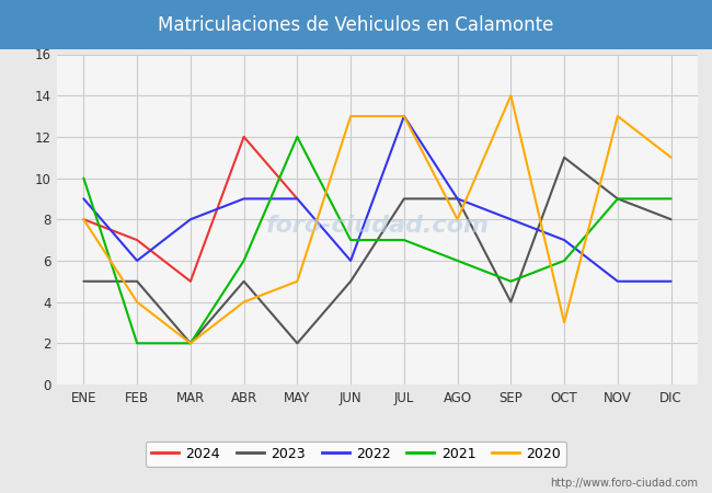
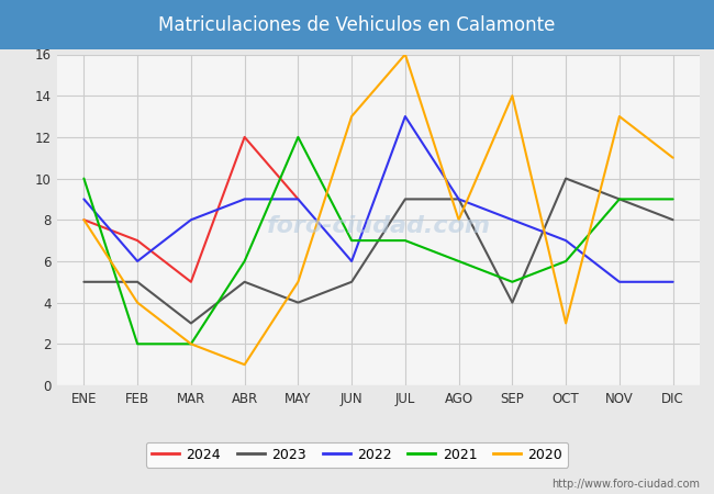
2023/MAR: 2 -> 3
2020/ABR: 4 -> 1
2023/MAY: 2 -> 4
2020/JUL: 13 -> 16
2023/OCT: 11 -> 10
